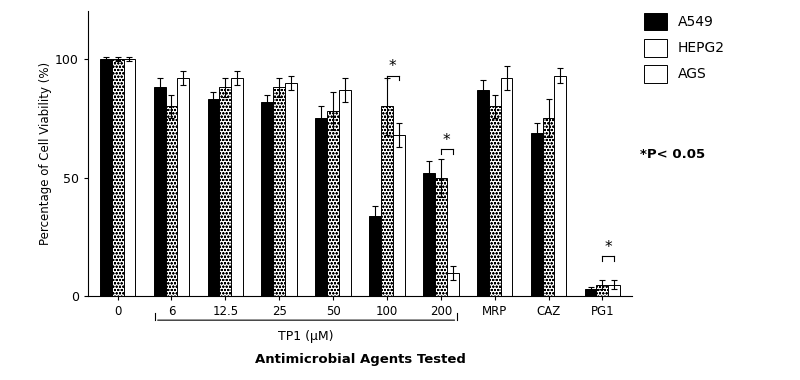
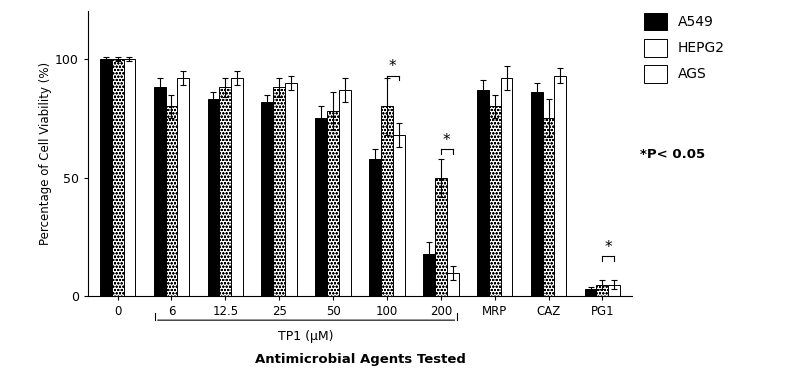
A549/100: 34 -> 58
A549/200: 52 -> 18
A549/CAZ: 69 -> 86
